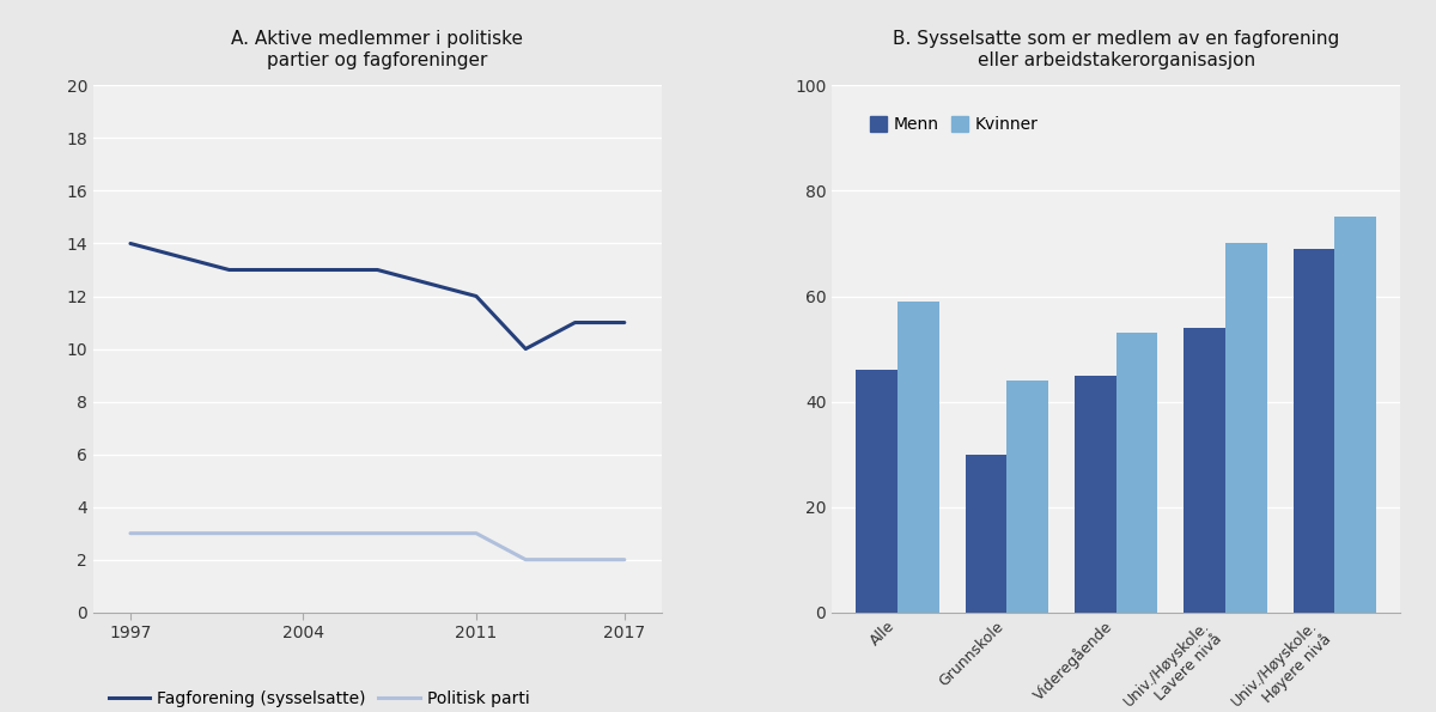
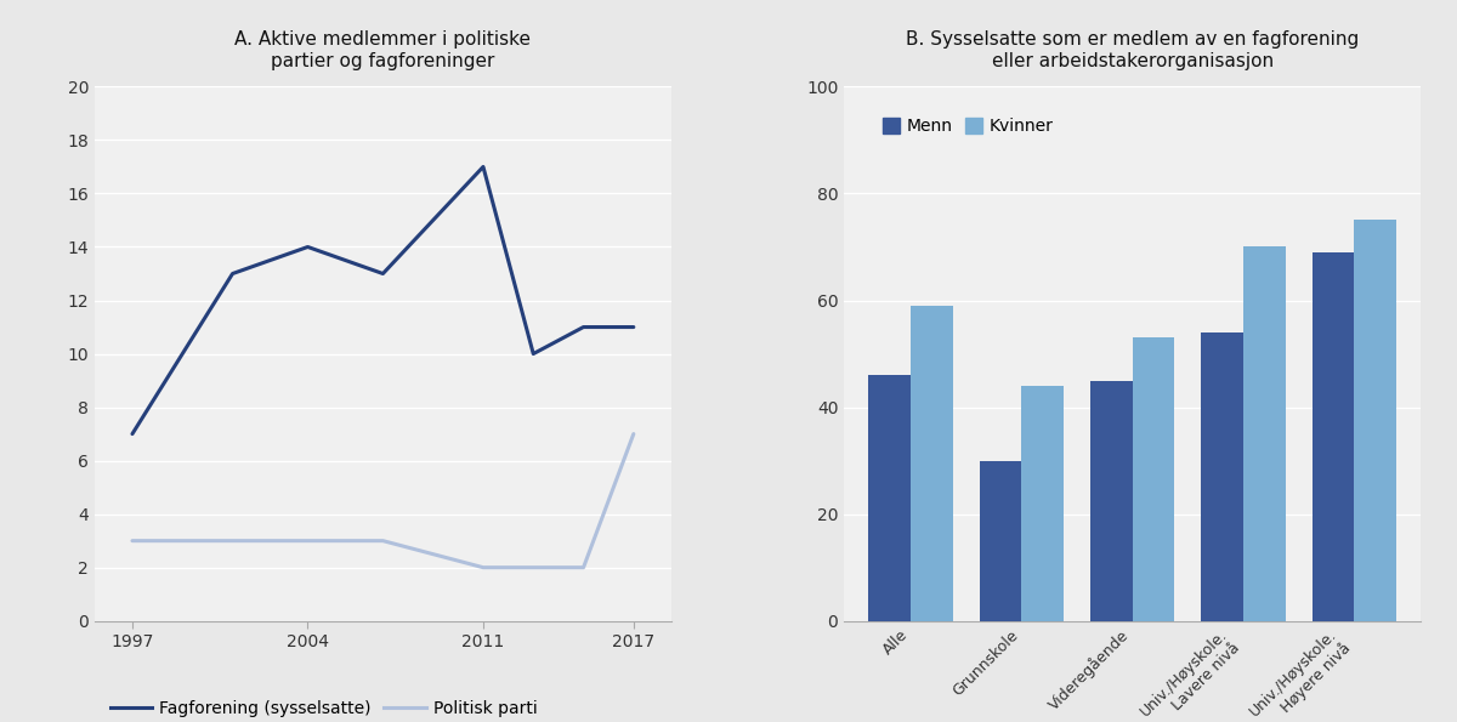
A. Aktive medlemmer i politiske partier og fagforeninger/Fagforening (sysselsatte)/1997: 14 -> 7
A. Aktive medlemmer i politiske partier og fagforeninger/Fagforening (sysselsatte)/2004: 13 -> 14
A. Aktive medlemmer i politiske partier og fagforeninger/Fagforening (sysselsatte)/2011: 12 -> 17
A. Aktive medlemmer i politiske partier og fagforeninger/Politisk parti/2011: 3 -> 2
A. Aktive medlemmer i politiske partier og fagforeninger/Politisk parti/2017: 2 -> 7
